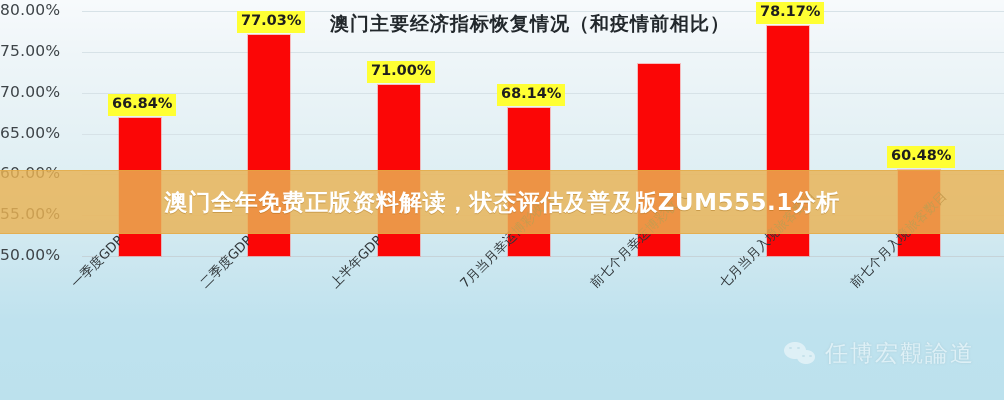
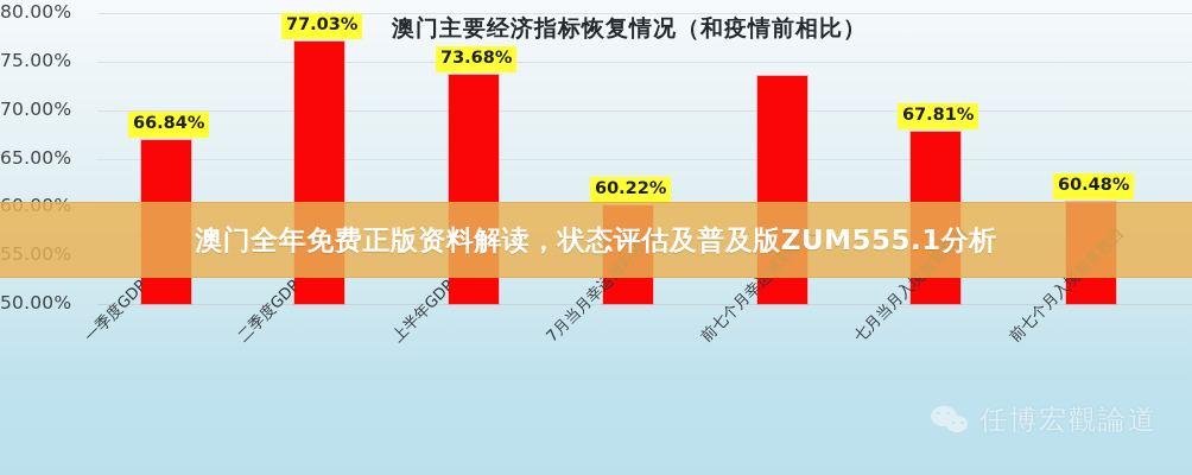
上半年GDP: 71.00% -> 73.68%
7月当月幸运博彩收入: 68.14% -> 60.22%
七月当月入境旅客数目: 78.17% -> 67.81%
